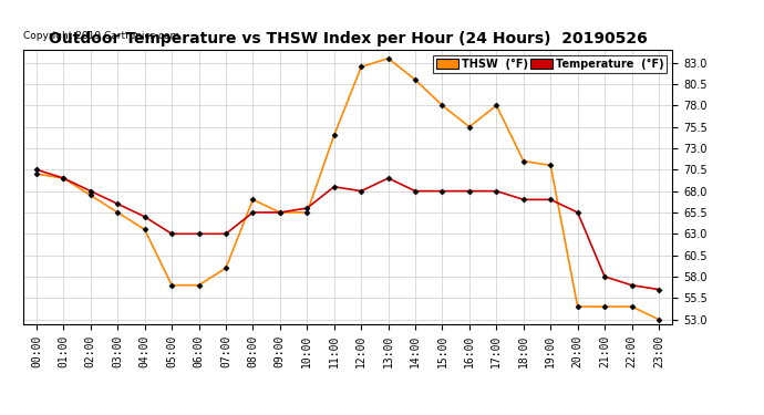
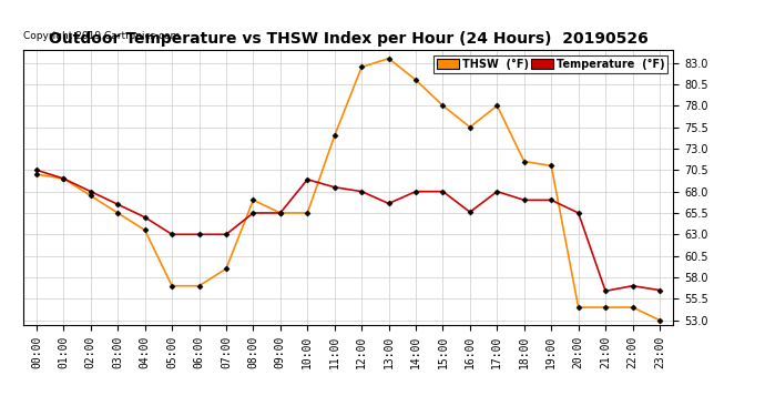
Temperature (°F)/10:00: 66.0 -> 69.4
Temperature (°F)/13:00: 69.5 -> 66.6
Temperature (°F)/16:00: 68.0 -> 65.6
Temperature (°F)/21:00: 58.0 -> 56.4
